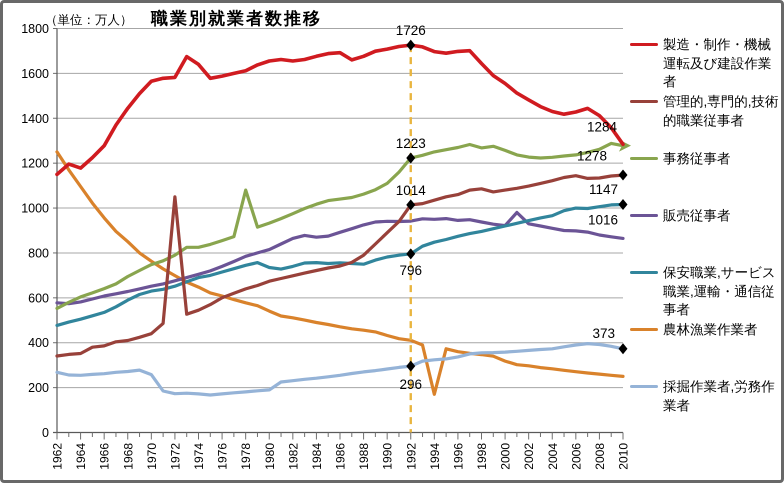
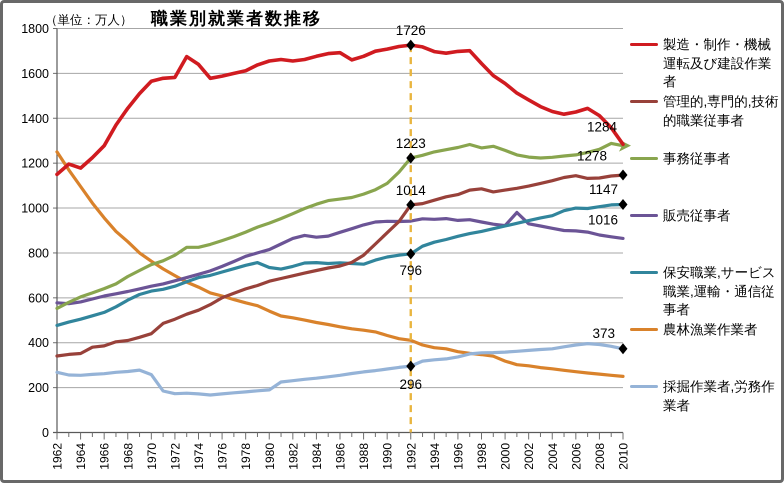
管理的,専門的,技術的職業従事者/1972: 1050 -> 500
事務従事者/1978: 1080 -> 890
農林漁業作業者/1994: 170 -> 380
